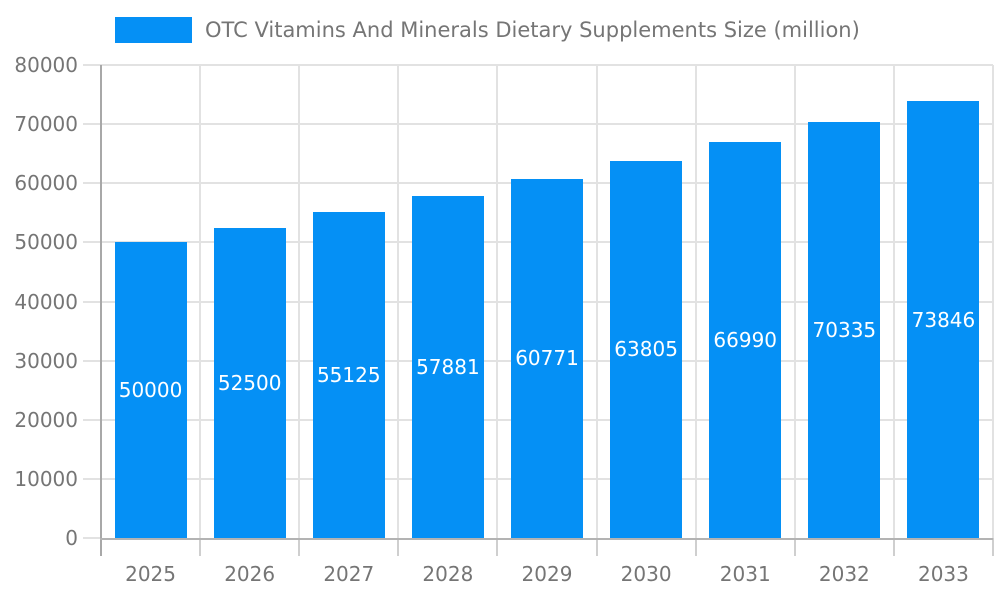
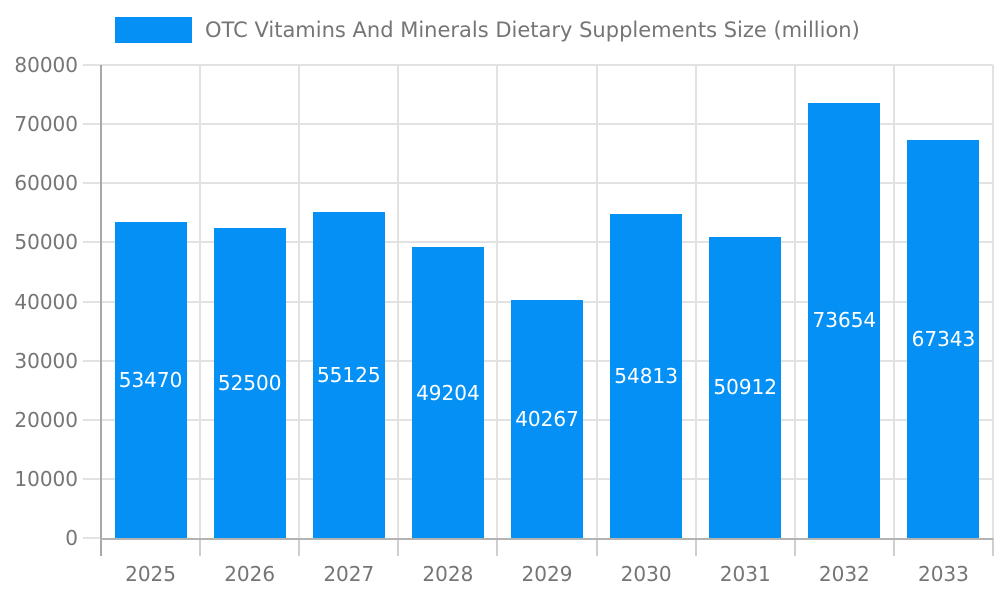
2025: 50000 -> 53470
2028: 57881 -> 49204
2029: 60771 -> 40267
2030: 63805 -> 54813
2031: 66990 -> 50912
2032: 70335 -> 73654
2033: 73846 -> 67343
